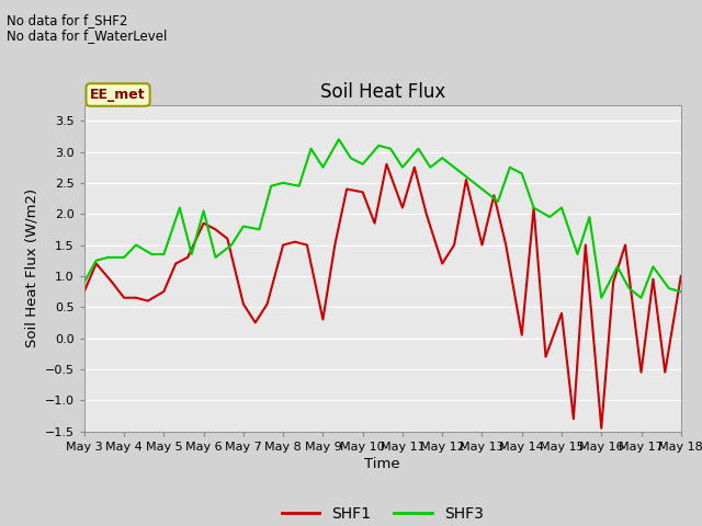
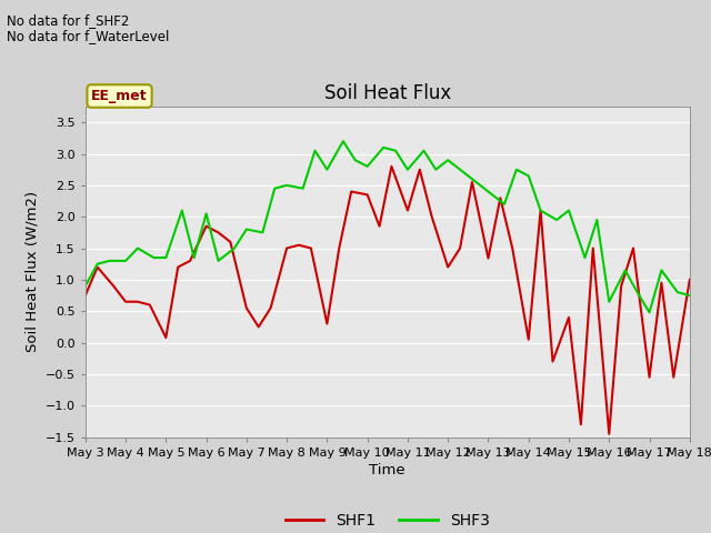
SHF1/May 5: 0.75 -> 0.08
SHF1/May 13: 1.50 -> 1.34
SHF3/May 17: 0.65 -> 0.48
